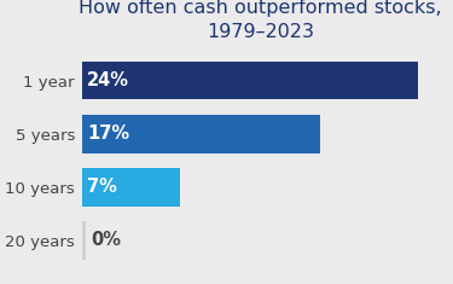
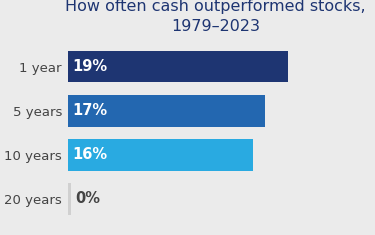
1 year: 24% -> 19%
10 years: 7% -> 16%
